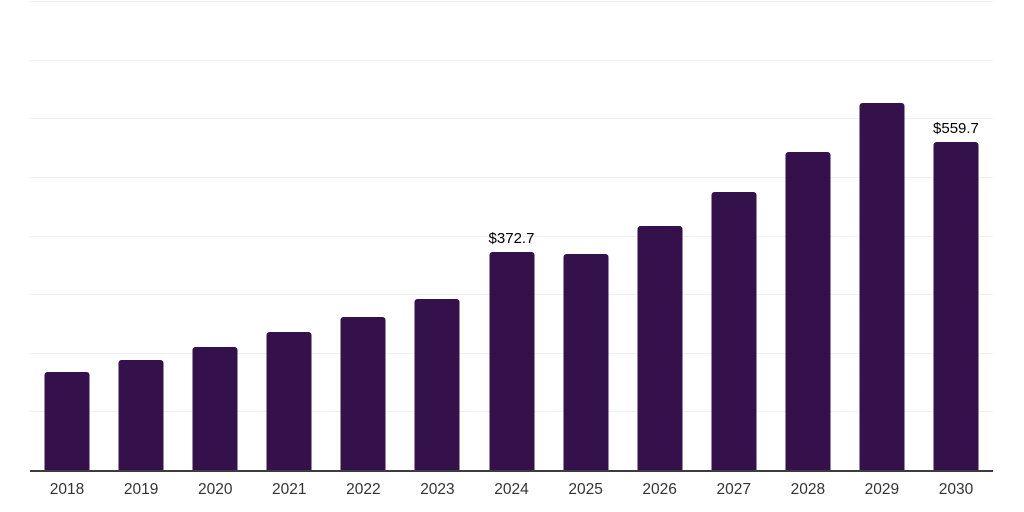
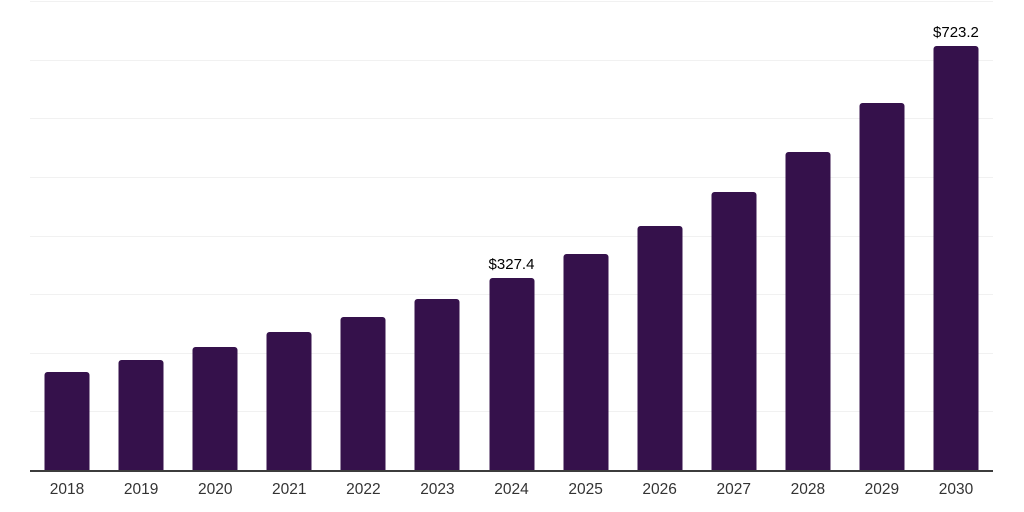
2024: $372.7 -> $327.4
2030: $559.7 -> $723.2
